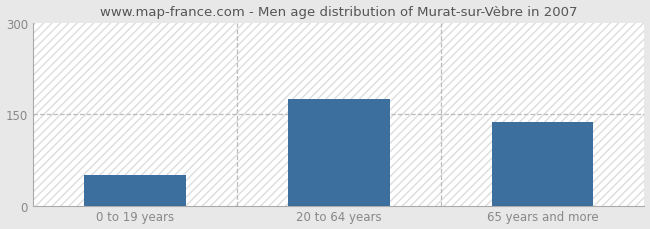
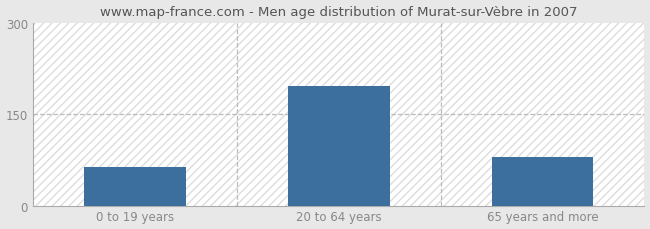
0 to 19 years: 50 -> 64
20 to 64 years: 175 -> 196
65 years and more: 138 -> 80
